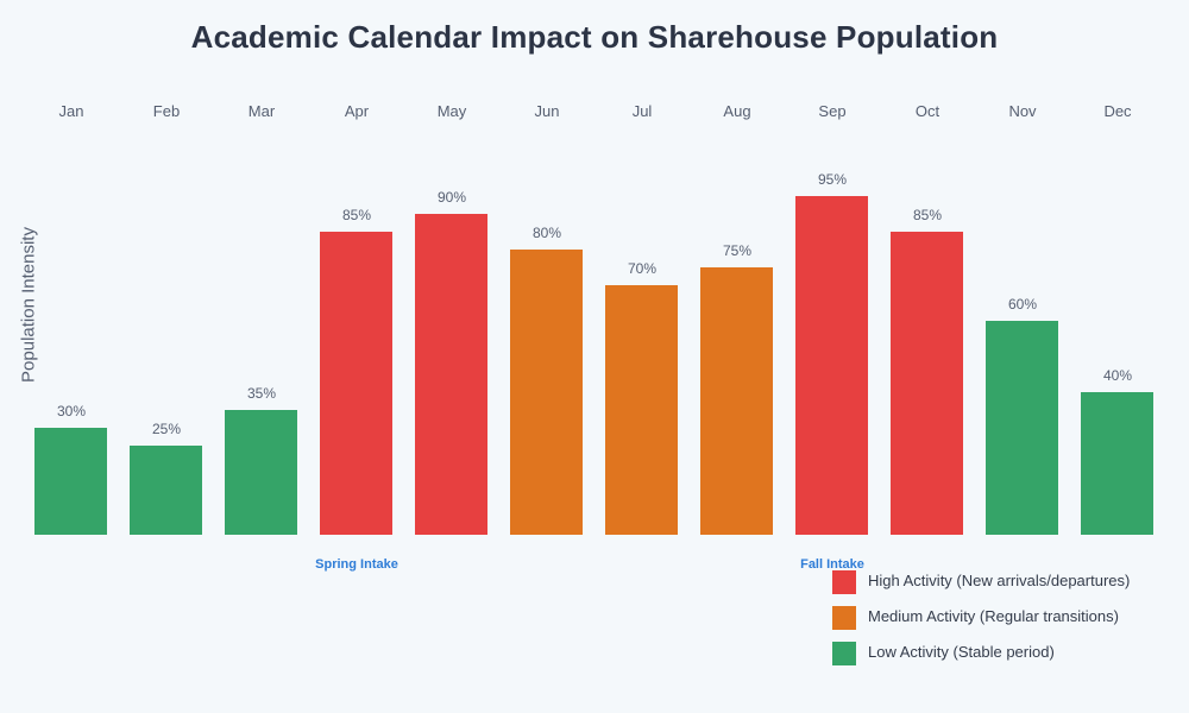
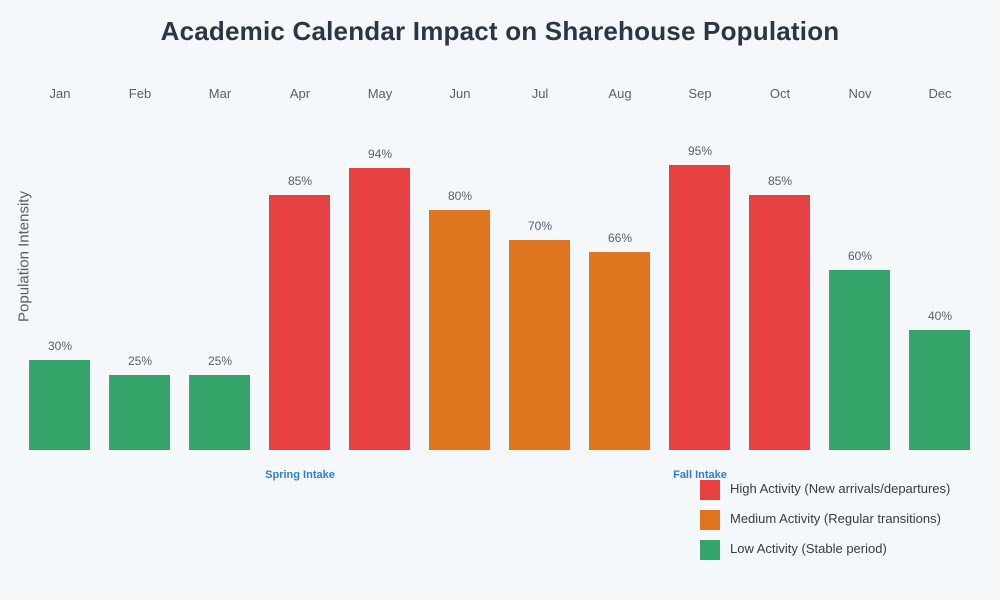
Mar: 35% -> 25%
May: 90% -> 94%
Aug: 75% -> 66%
